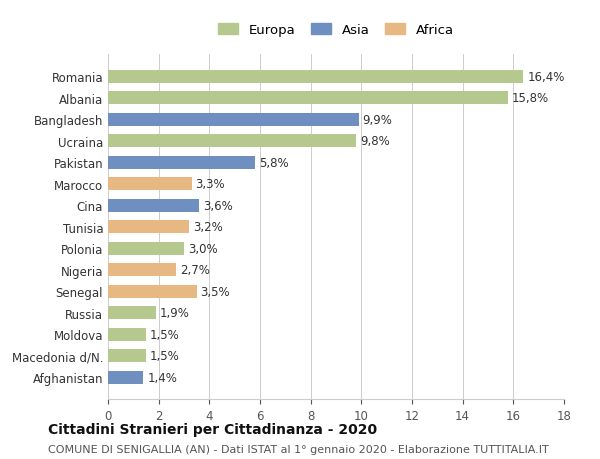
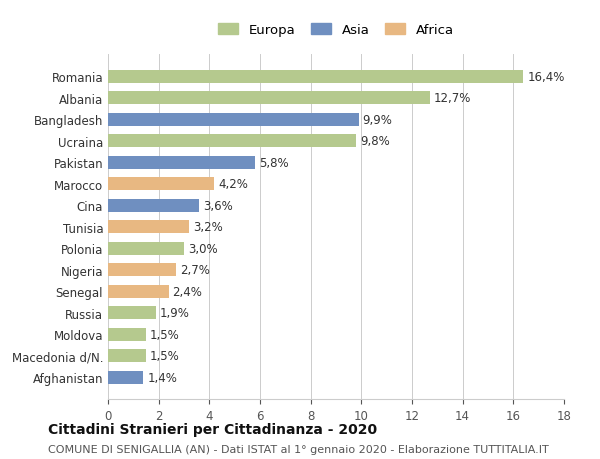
Albania: 15,8% -> 12,7%
Marocco: 3,3% -> 4,2%
Senegal: 3,5% -> 2,4%
